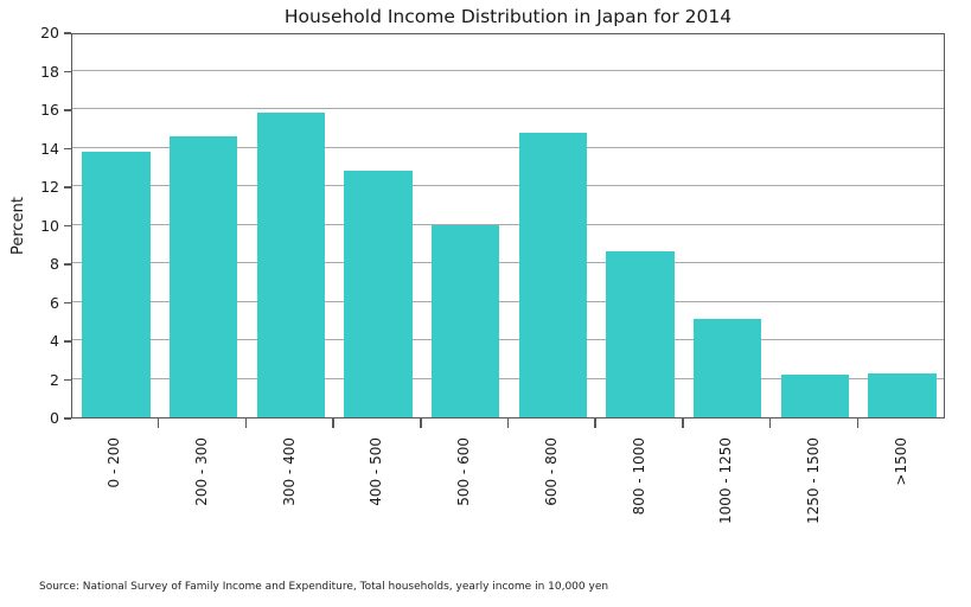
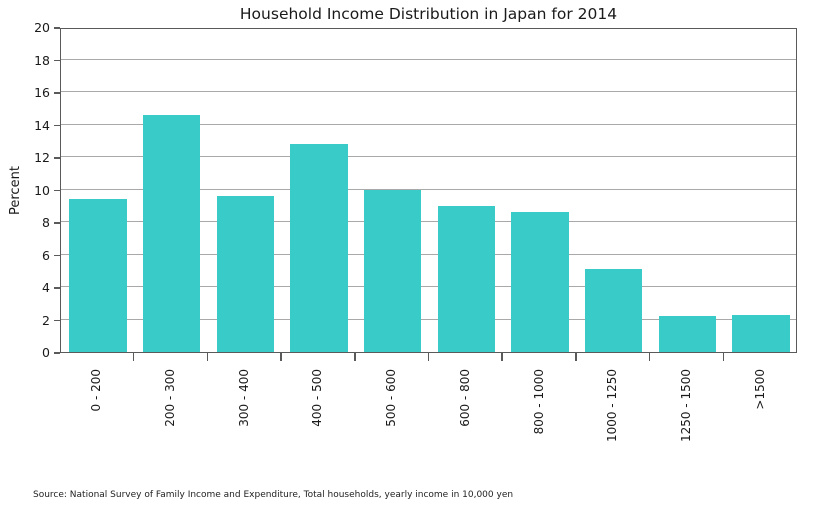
0 - 200: 13.8 -> 9.4
300 - 400: 15.8 -> 9.6
600 - 800: 14.8 -> 9.0
